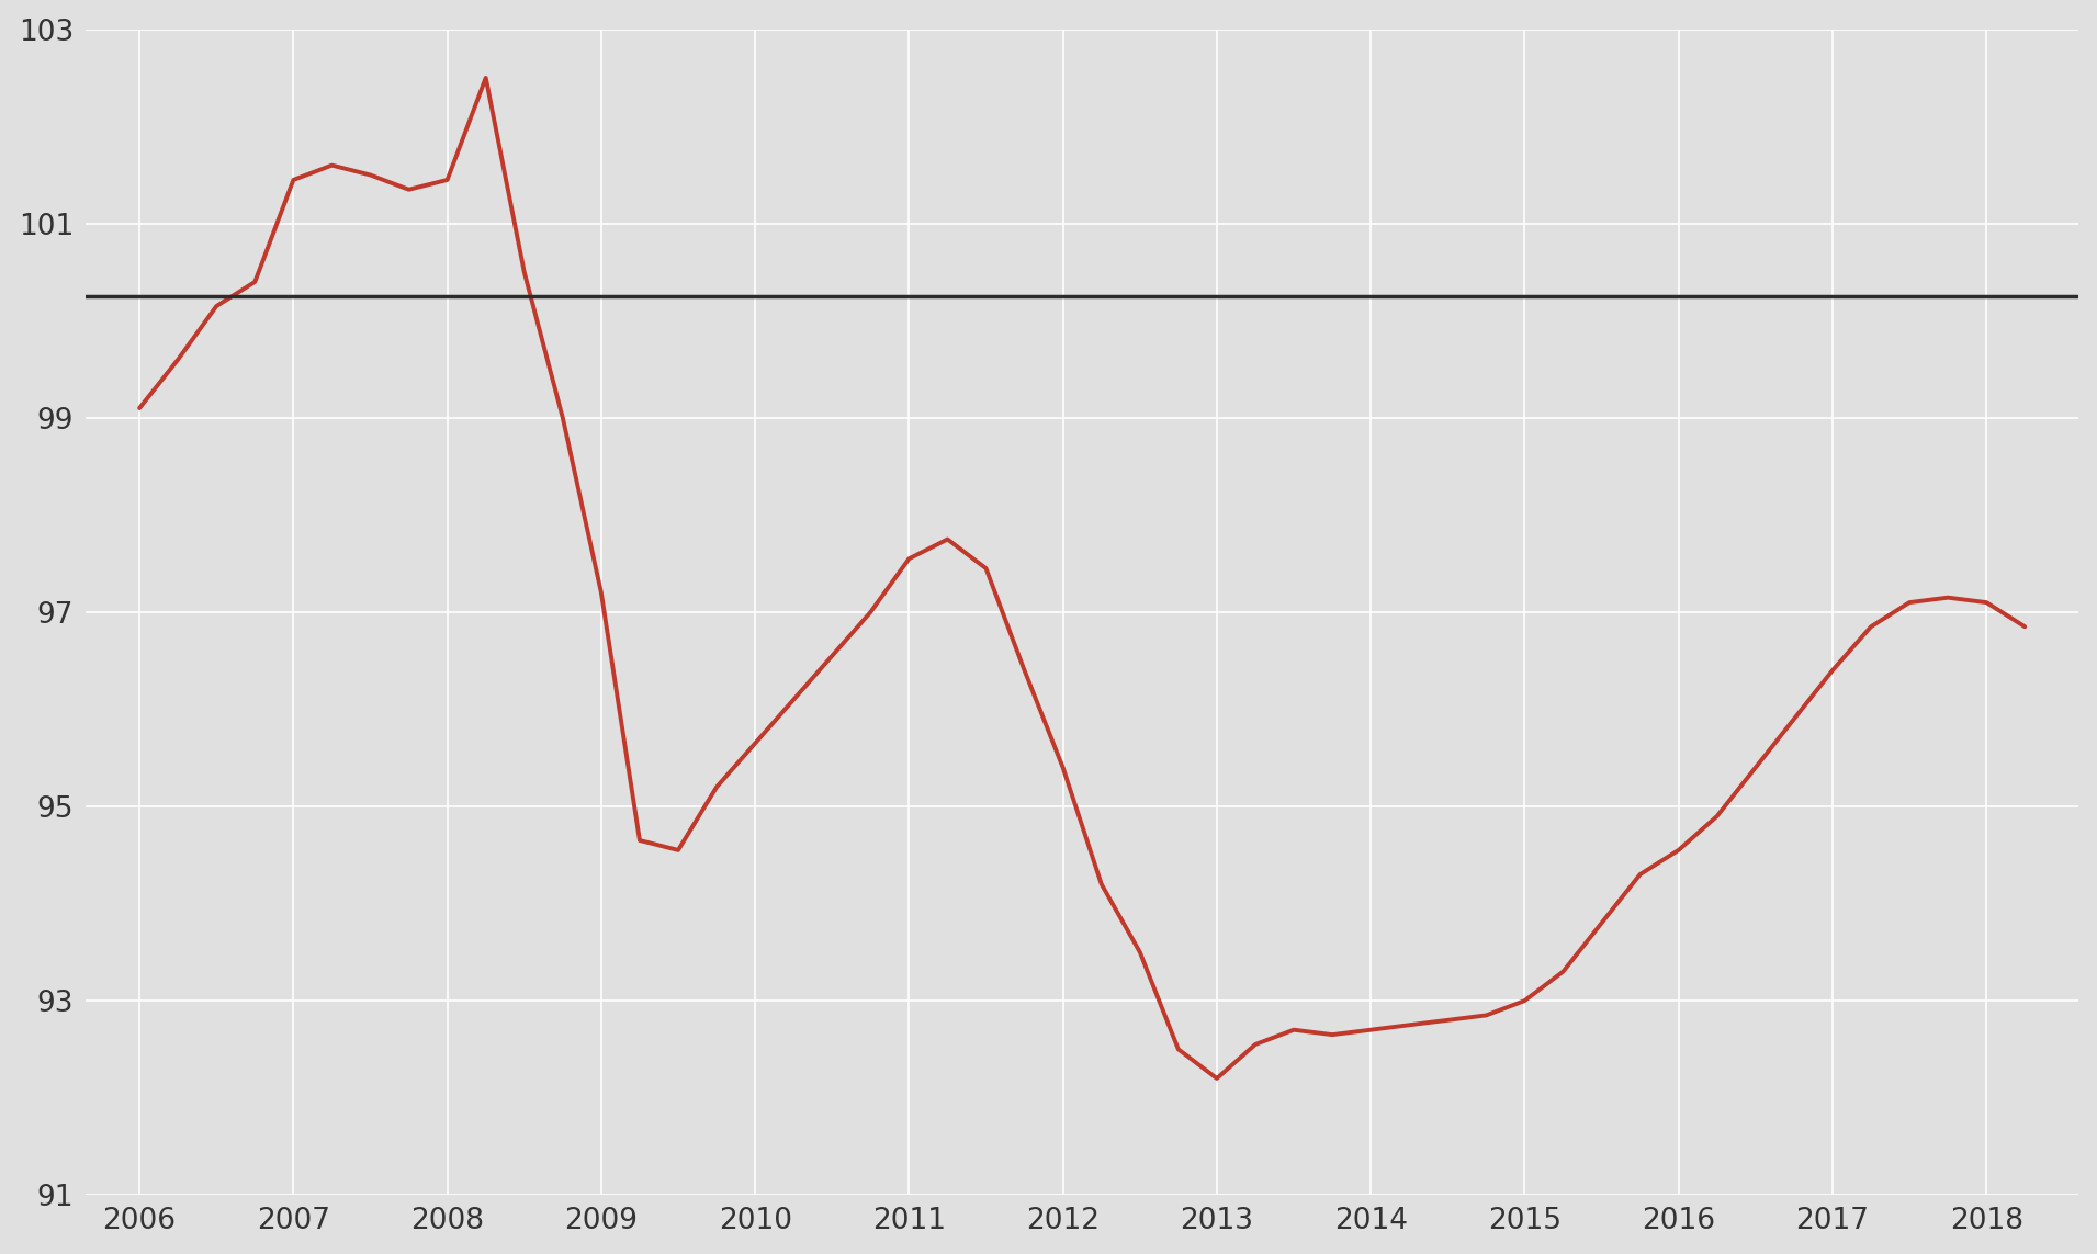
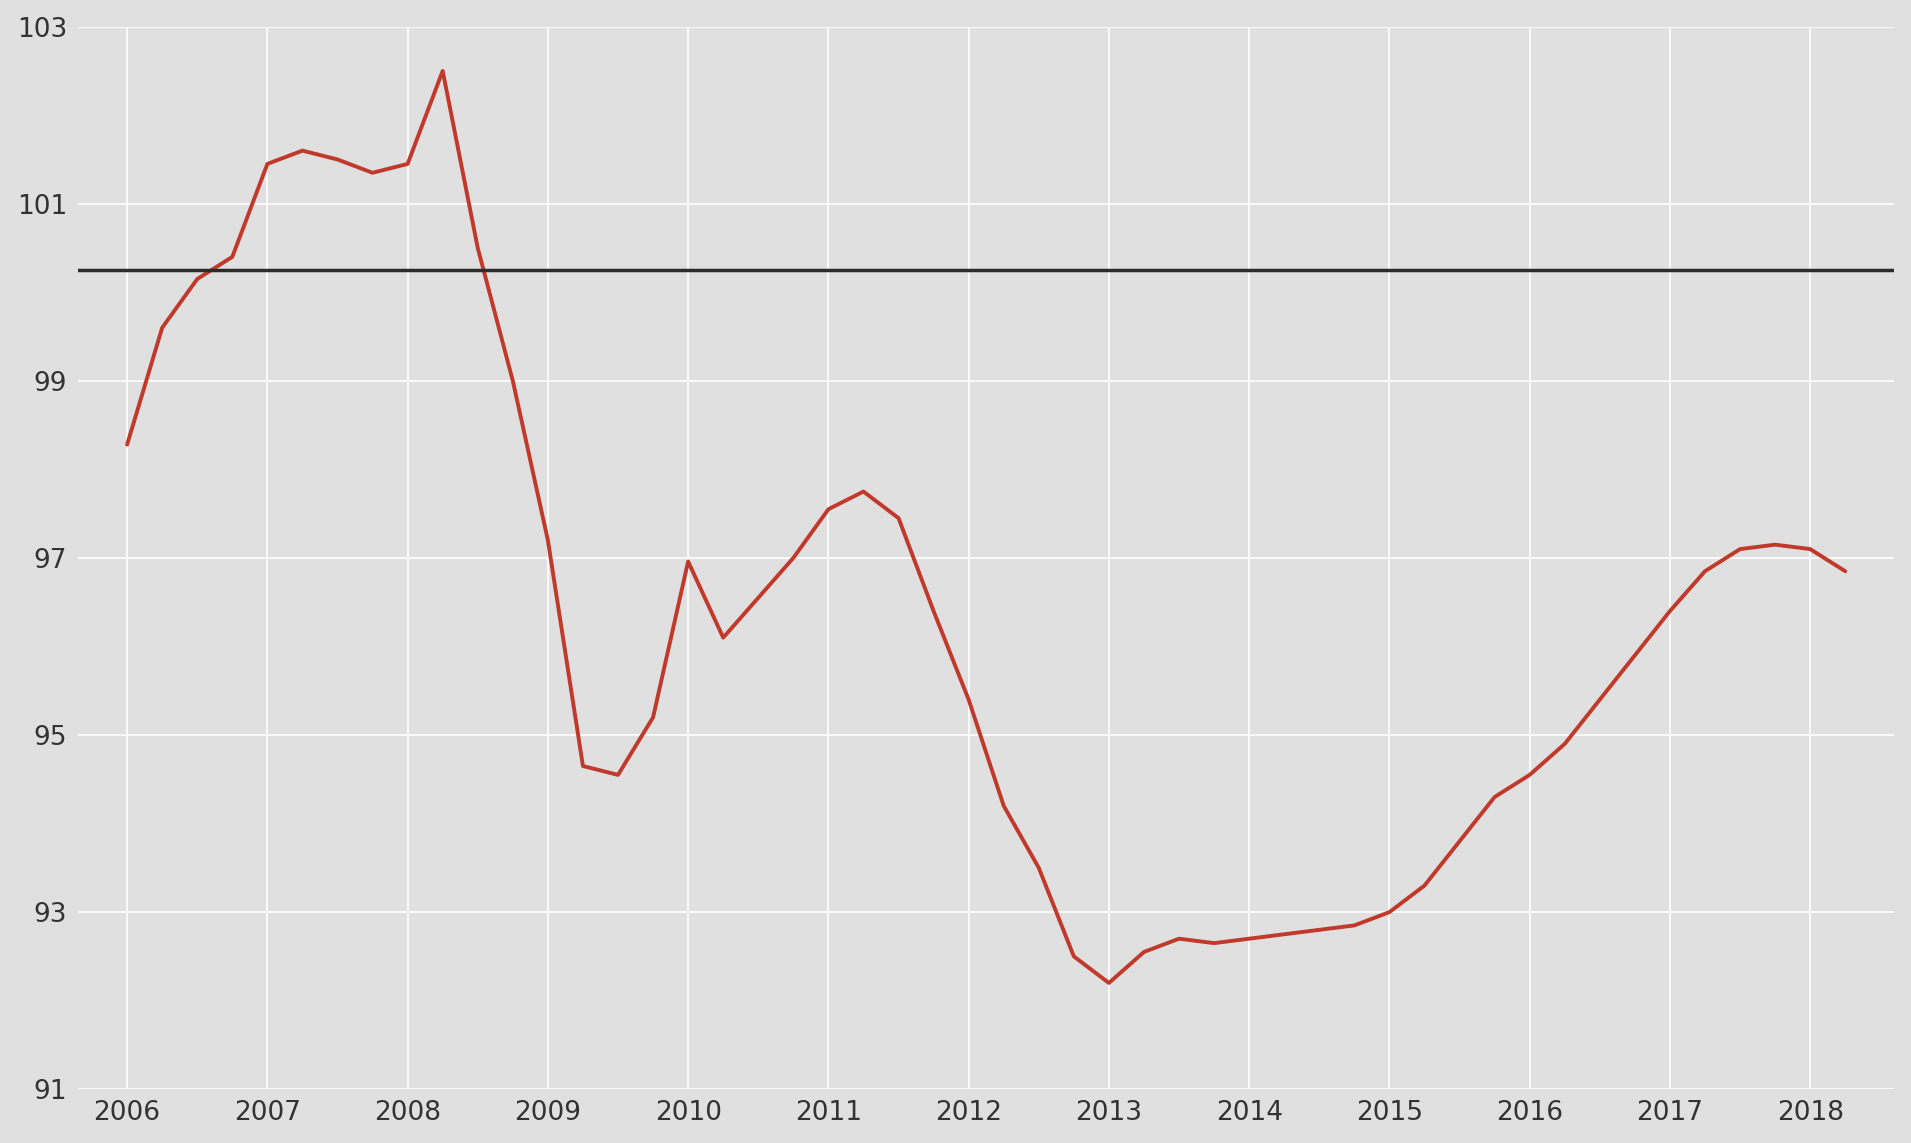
2006: 99.10 -> 98.28
2010: 95.65 -> 96.96
